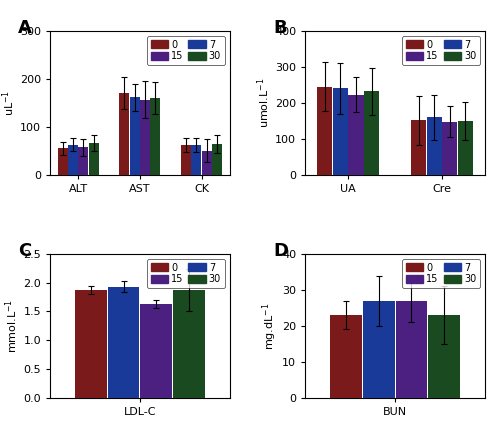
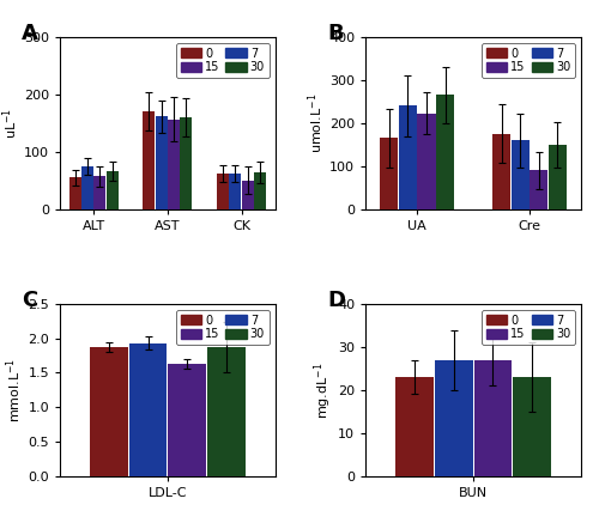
7/ALT: 63 -> 75
0/UA: 245 -> 165
30/UA: 232 -> 265
0/Cre: 152 -> 175
15/Cre: 148 -> 90
